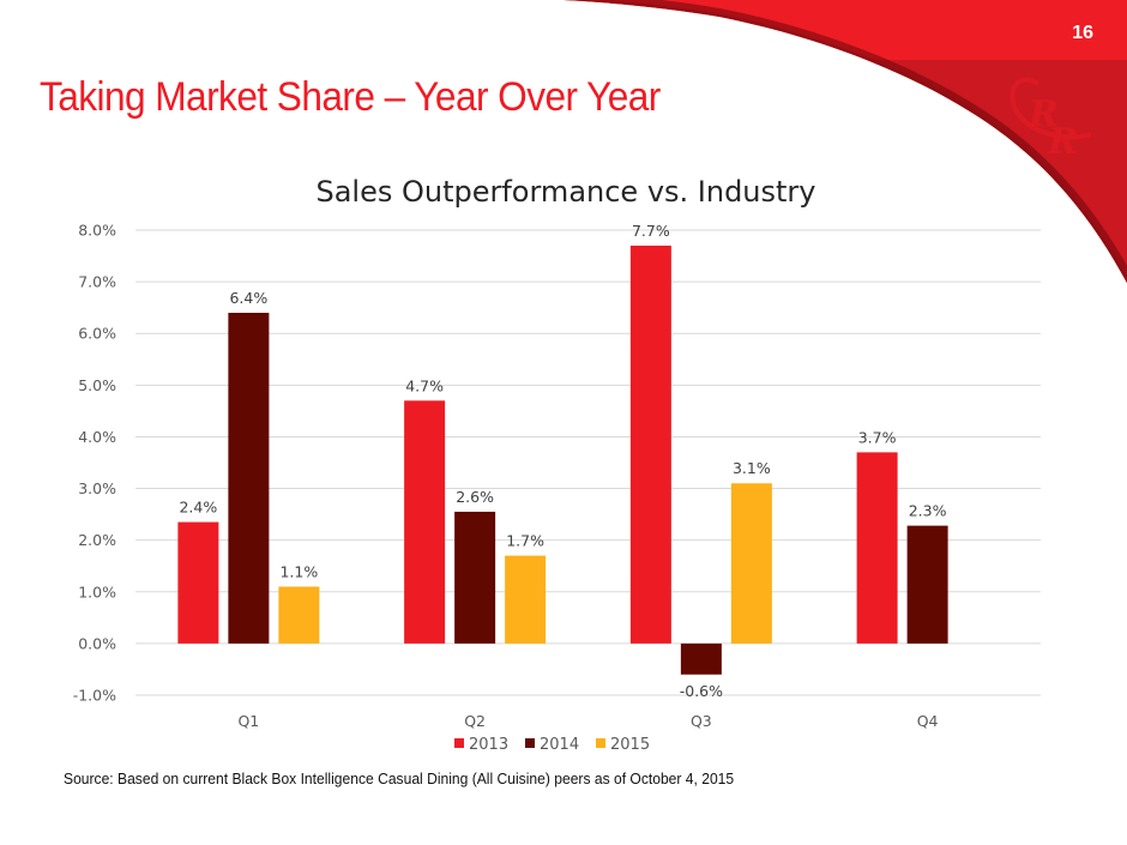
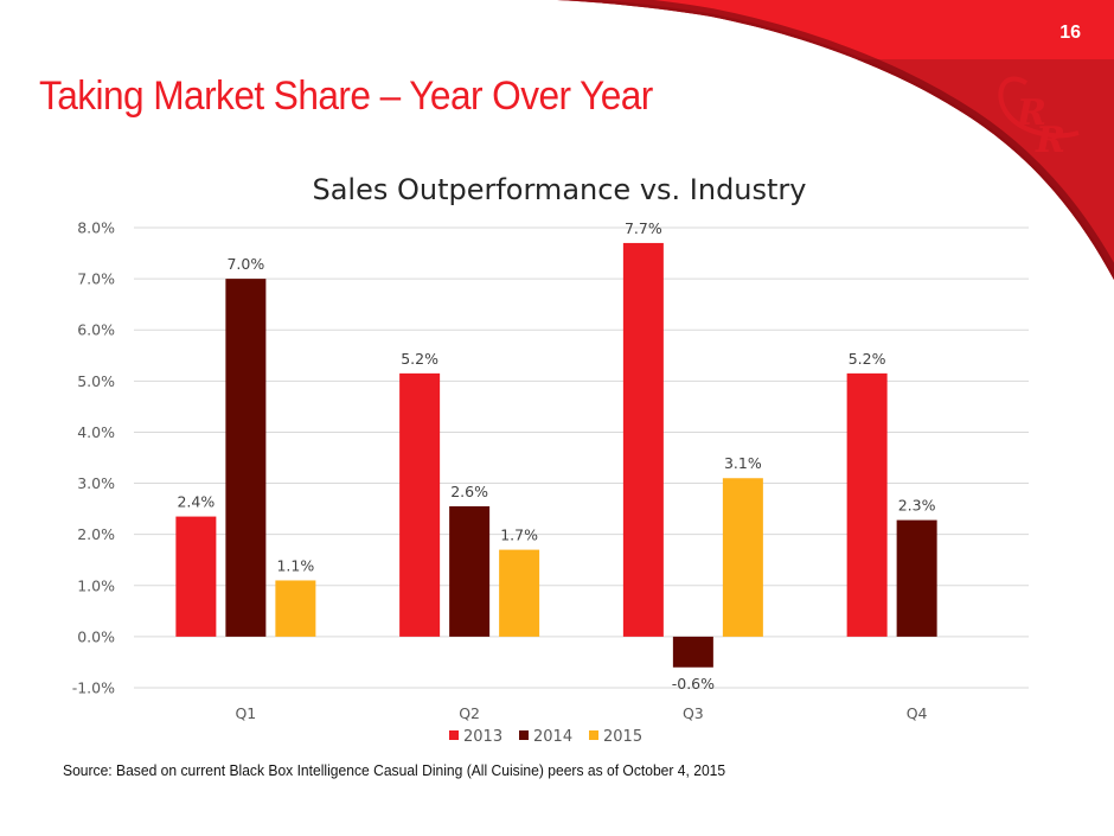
2014/Q1: 6.4% -> 7.0%
2013/Q2: 4.7% -> 5.2%
2013/Q4: 3.7% -> 5.2%
